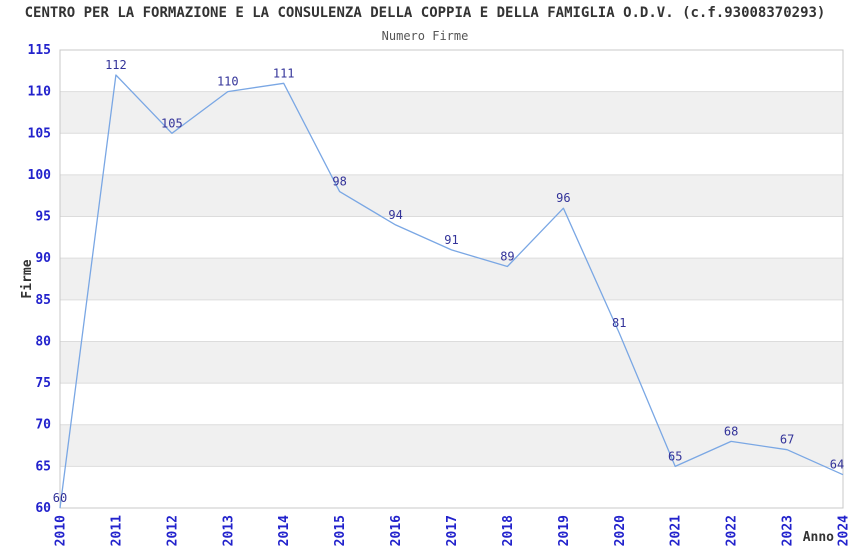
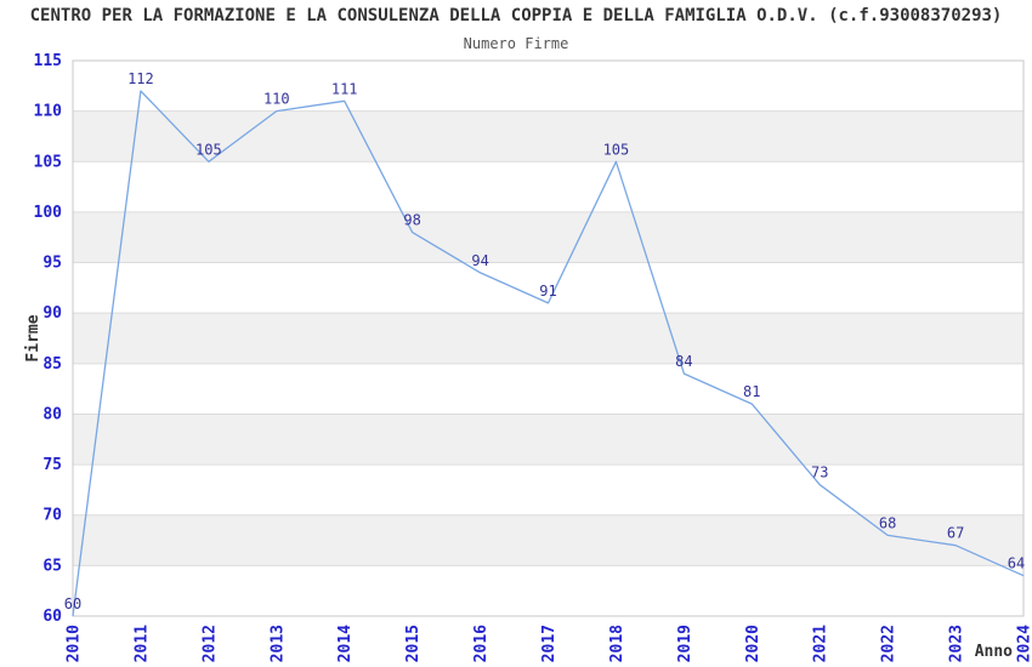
2018: 89 -> 105
2019: 96 -> 84
2021: 65 -> 73
